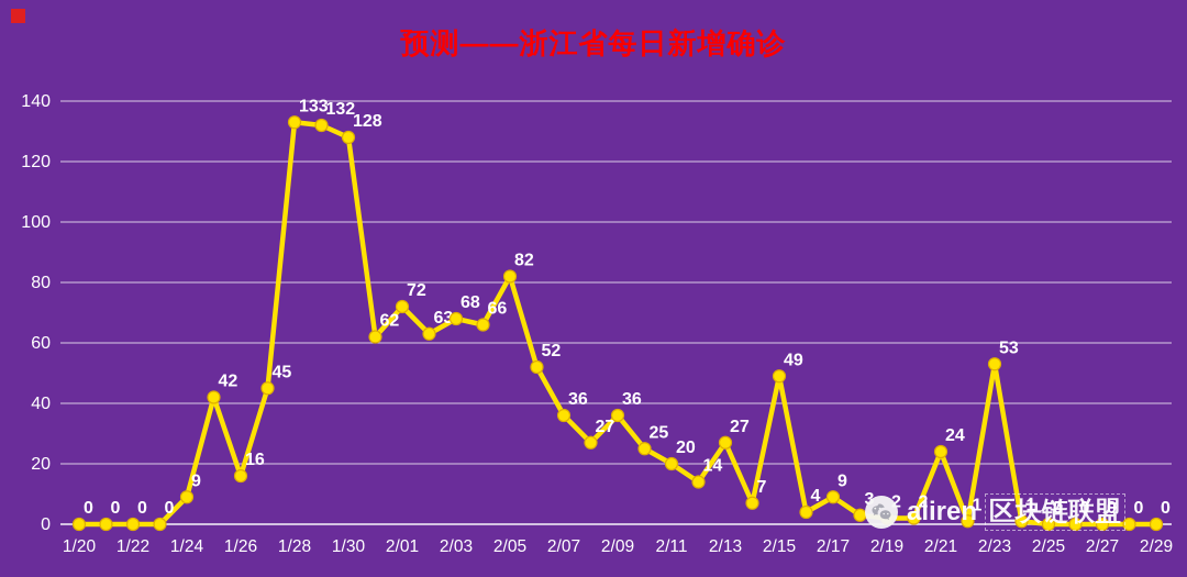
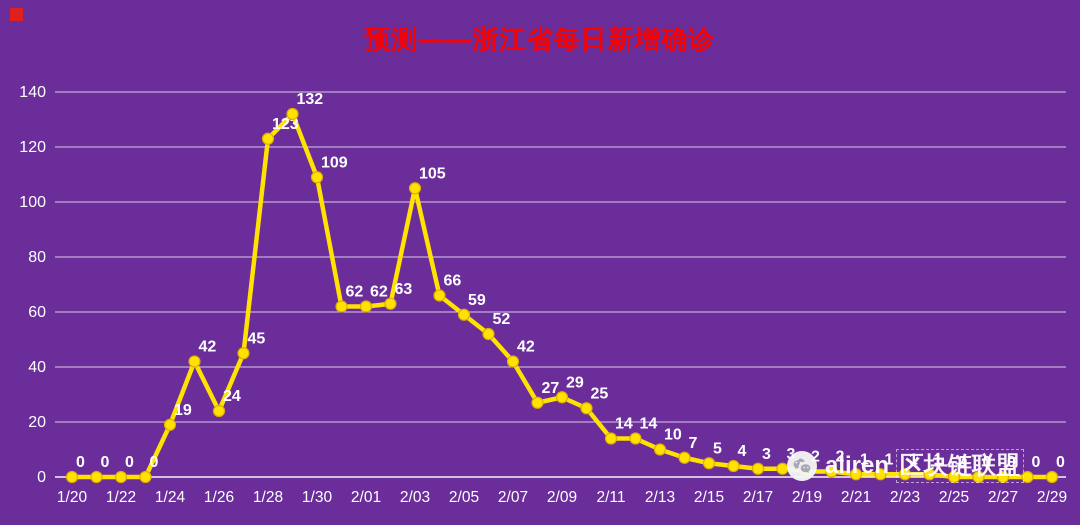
1/24: 9 -> 19
1/26: 16 -> 24
1/28: 133 -> 123
1/30: 128 -> 109
2/01: 72 -> 62
2/03: 68 -> 105
2/05: 82 -> 59
2/07: 36 -> 42
2/09: 36 -> 29
2/11: 20 -> 14
2/13: 27 -> 10
2/15: 49 -> 5
2/17: 9 -> 3
2/21: 24 -> 1
2/23: 53 -> 1
